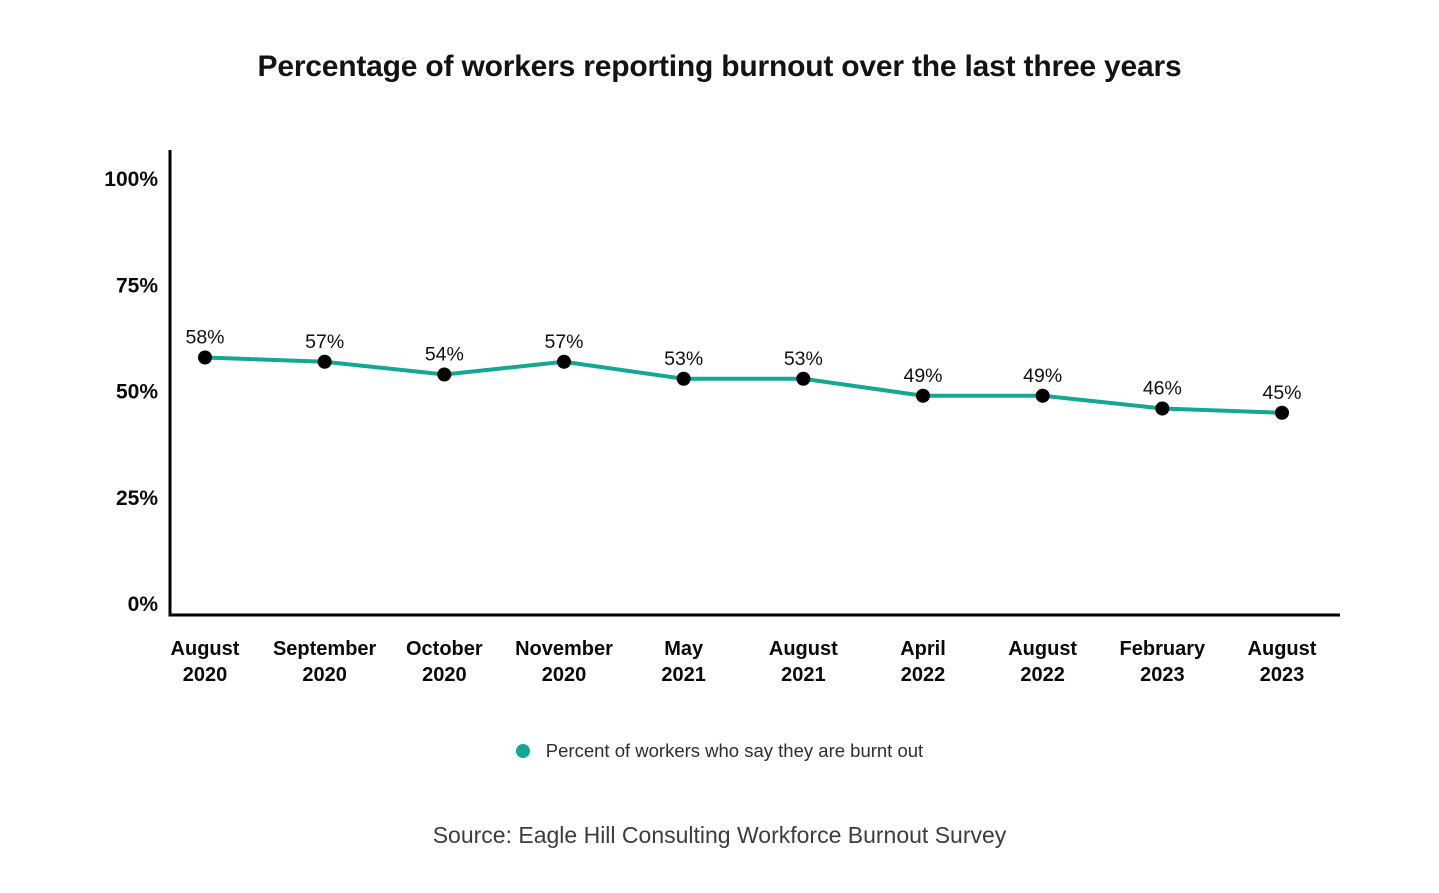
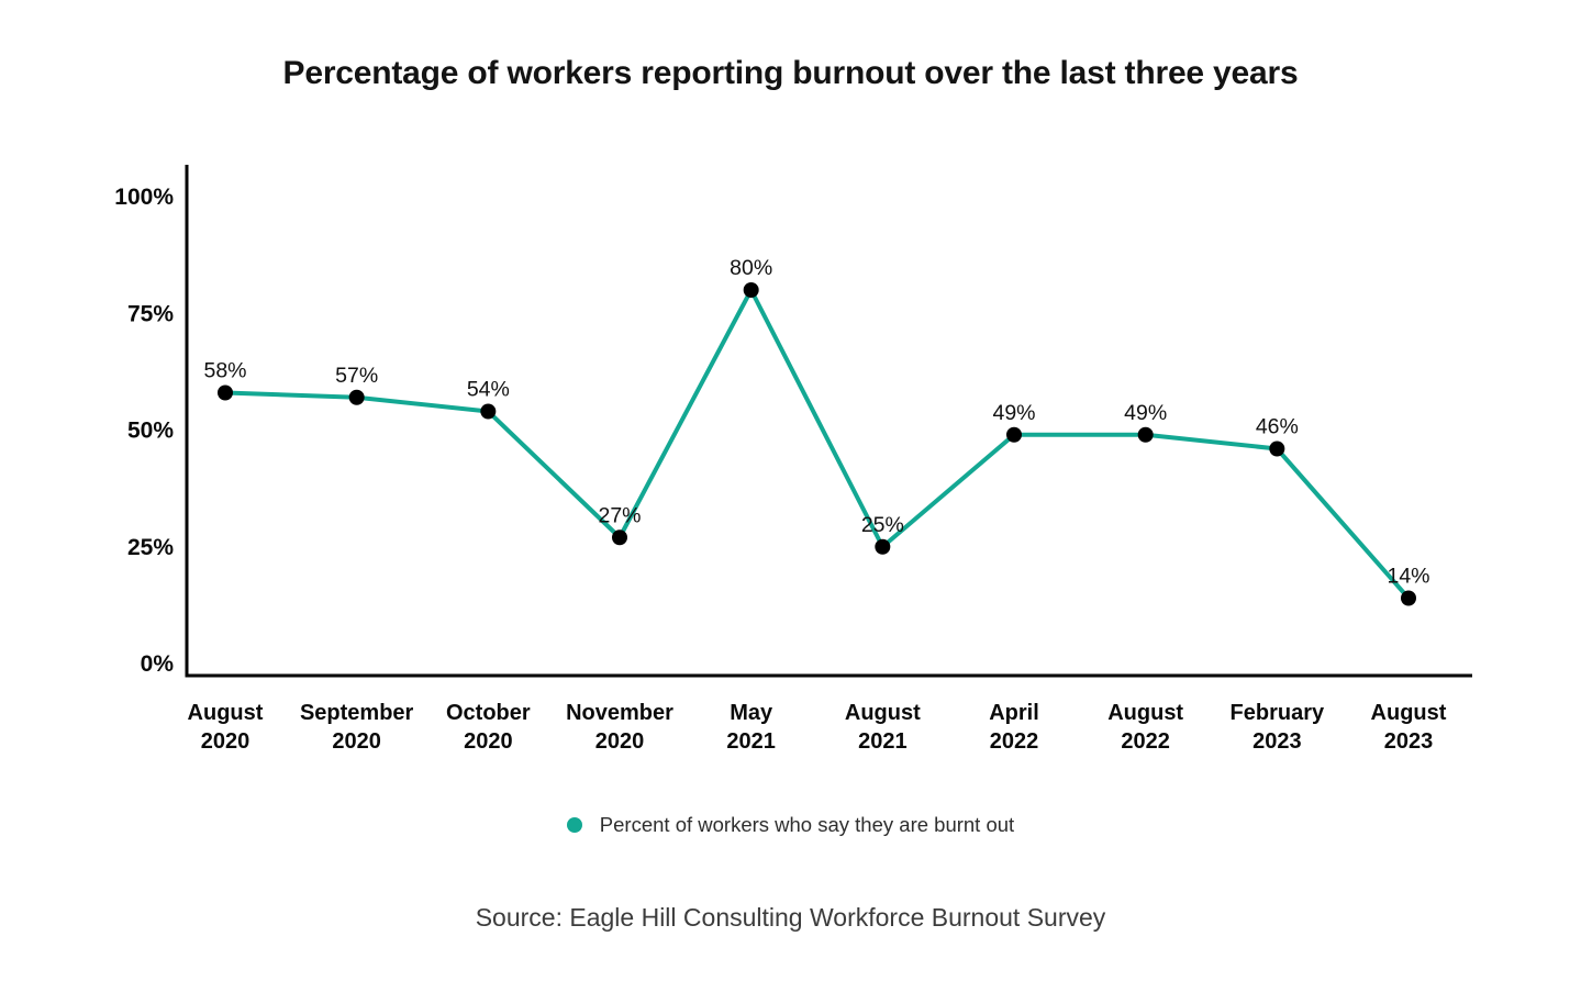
November 2020: 57% -> 27%
May 2021: 53% -> 80%
August 2021: 53% -> 25%
August 2023: 45% -> 14%
